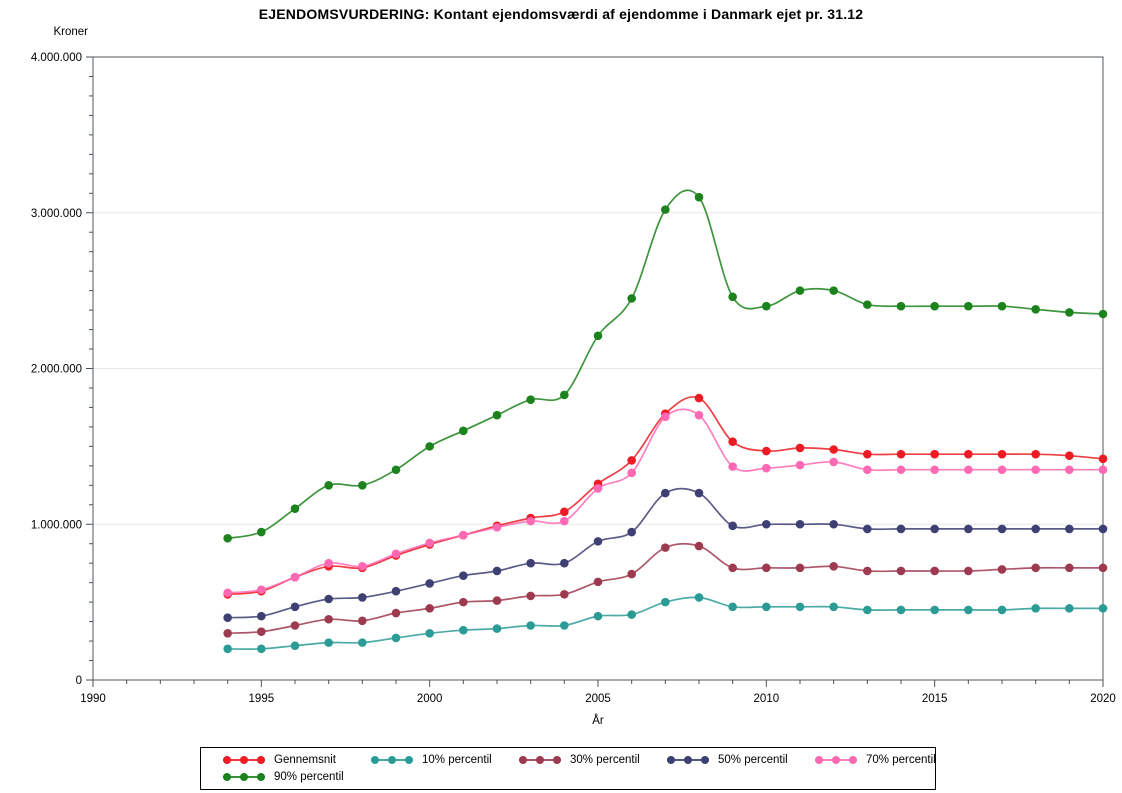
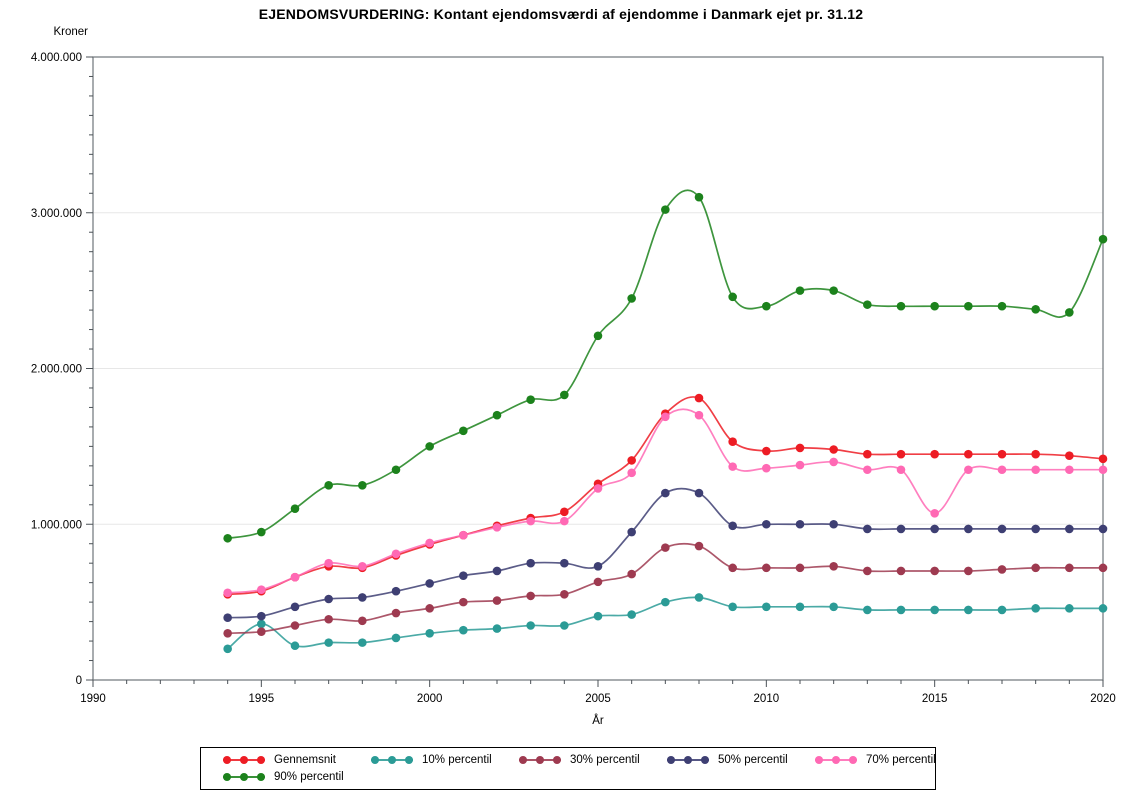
10% percentil/1995: 200000 -> 360000
50% percentil/2005: 890000 -> 730000
70% percentil/2015: 1350000 -> 1070000
90% percentil/2020: 2350000 -> 2830000
